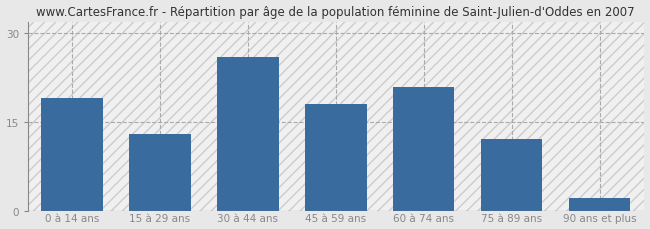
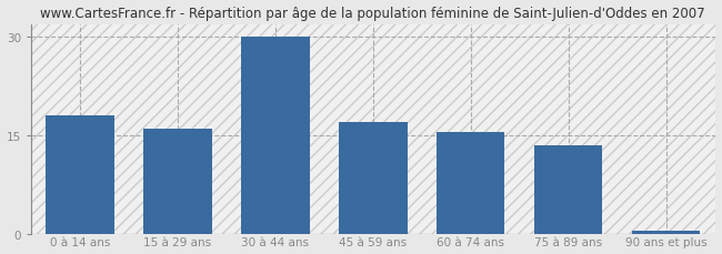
0 à 14 ans: 19.0 -> 18.0
15 à 29 ans: 13.0 -> 16.0
30 à 44 ans: 26.0 -> 30.0
45 à 59 ans: 18.0 -> 17.0
60 à 74 ans: 21.0 -> 15.5
75 à 89 ans: 12.2 -> 13.5
90 ans et plus: 2.2 -> 0.5
